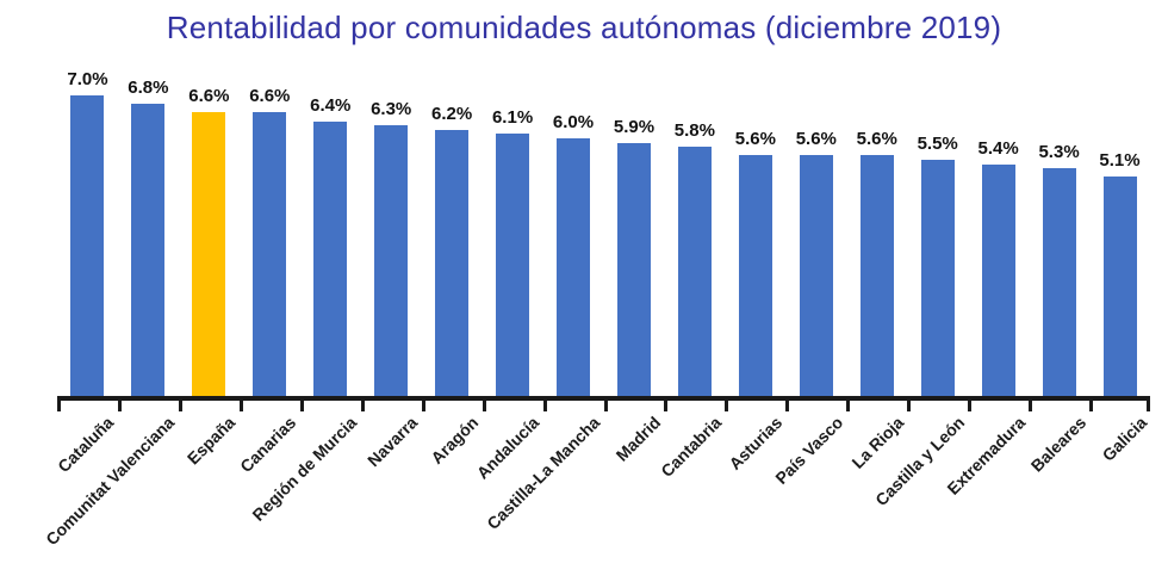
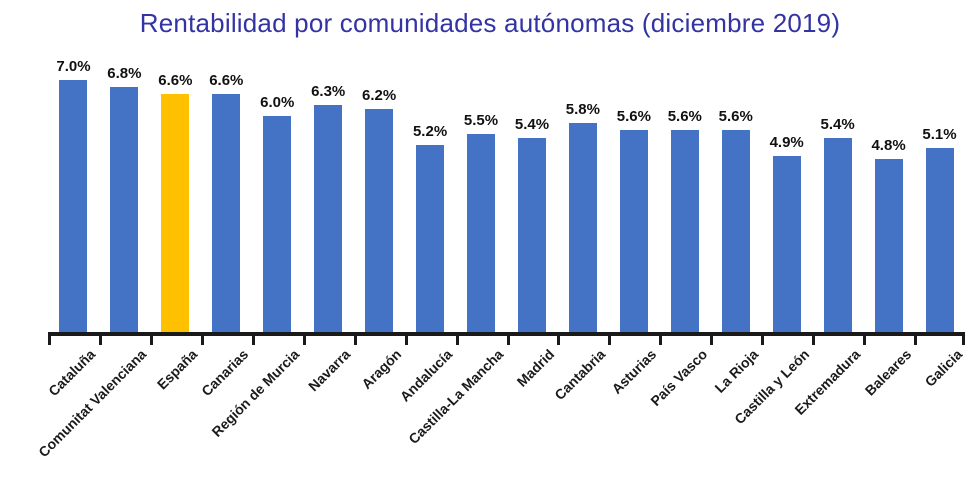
Región de Murcia: 6.4% -> 6.0%
Andalucía: 6.1% -> 5.2%
Castilla-La Mancha: 6.0% -> 5.5%
Madrid: 5.9% -> 5.4%
Castilla y León: 5.5% -> 4.9%
Baleares: 5.3% -> 4.8%
